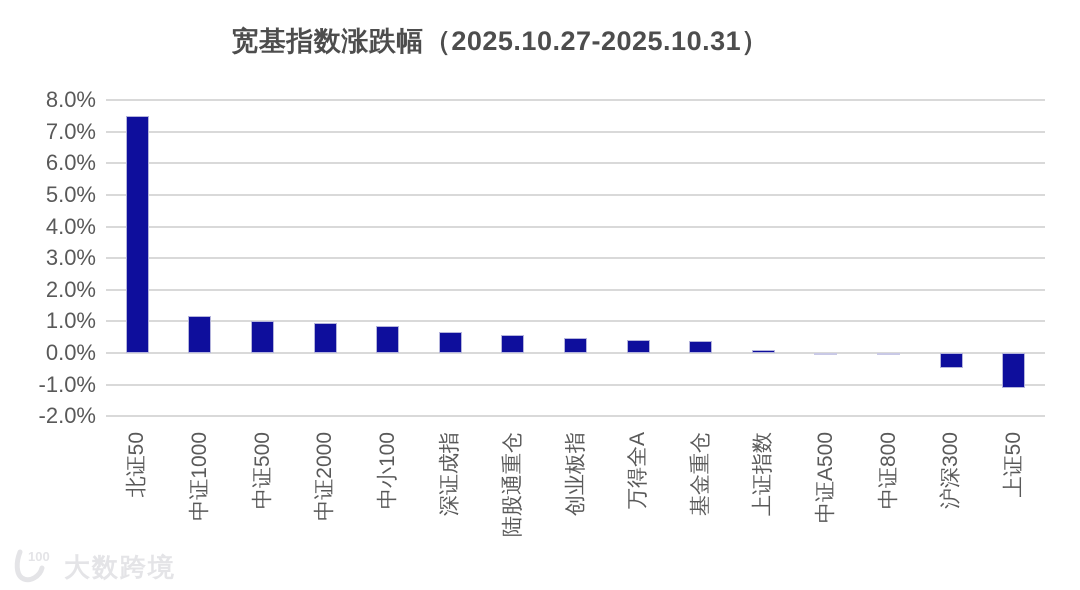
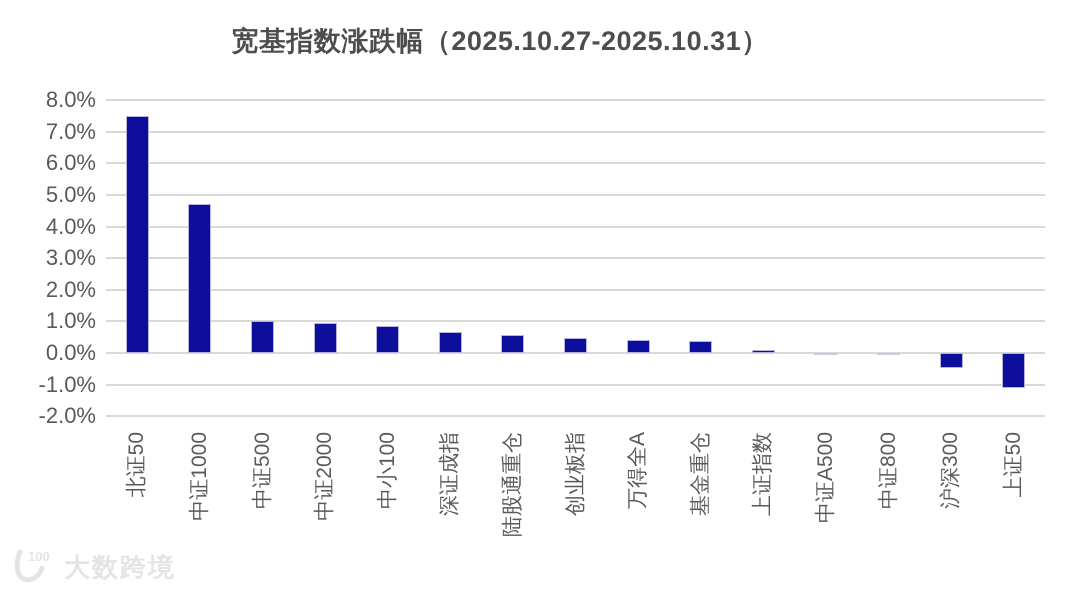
中证1000: 1.2% -> 4.7%
